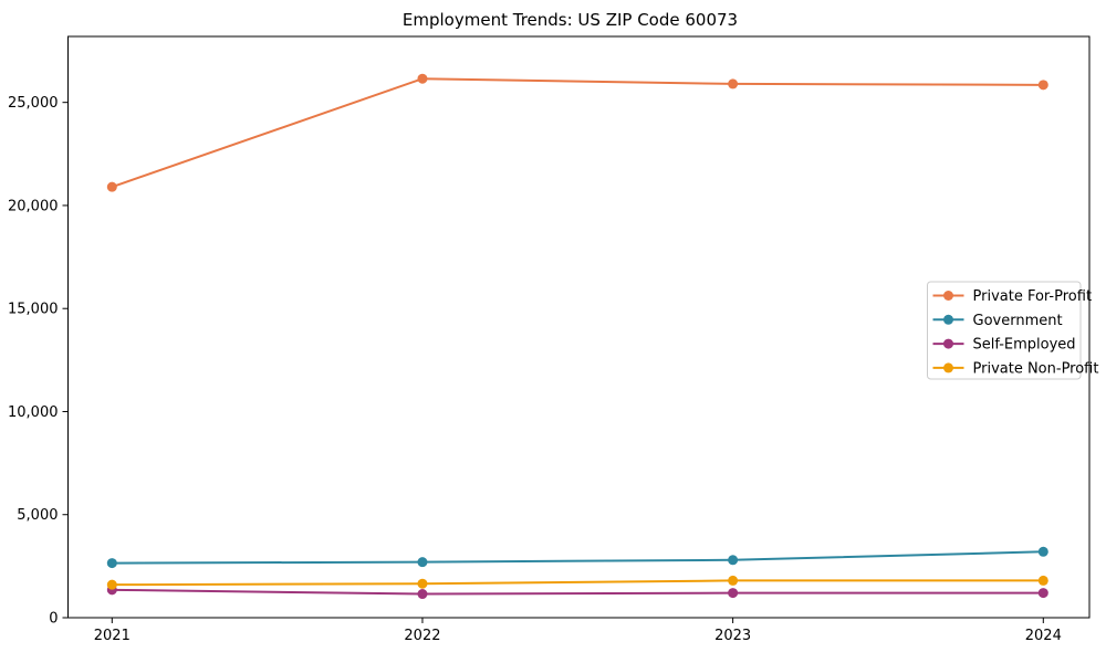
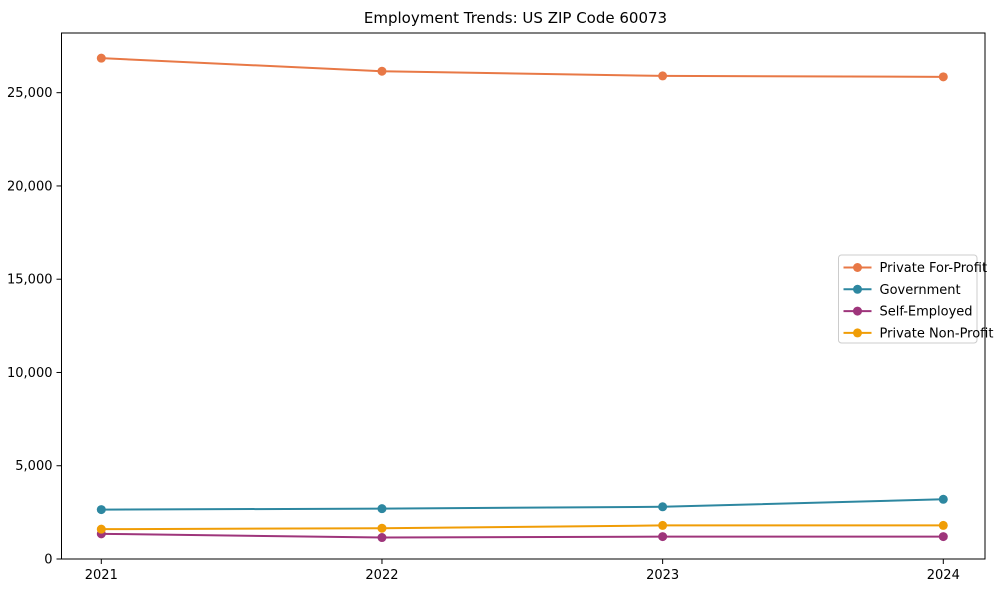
Private For-Profit/2021: 20900 -> 26800
